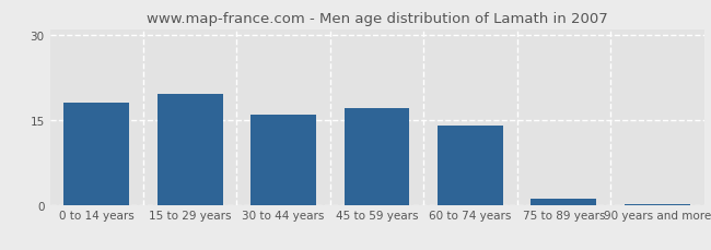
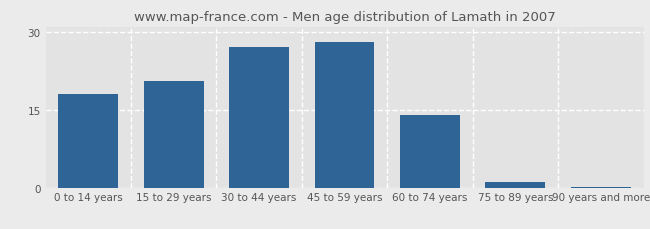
15 to 29 years: 19.5 -> 20.6
30 to 44 years: 16.0 -> 27.0
45 to 59 years: 17.0 -> 28.0
